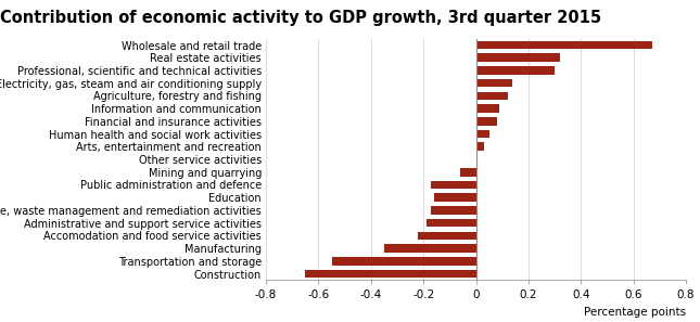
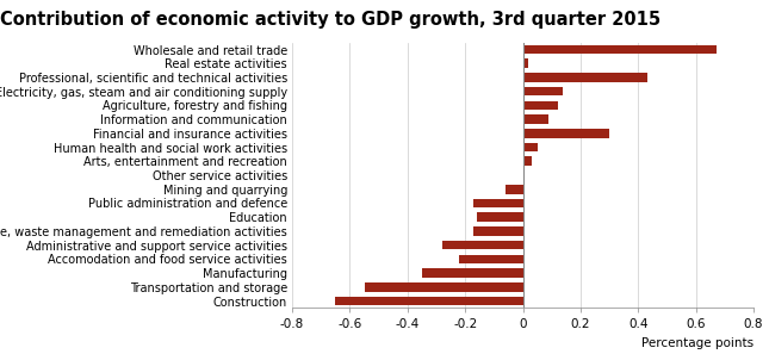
Real estate activities: 0.32 -> 0.02
Professional, scientific and technical activities: 0.30 -> 0.43
Financial and insurance activities: 0.08 -> 0.30
Administrative and support service activities: -0.19 -> -0.28
